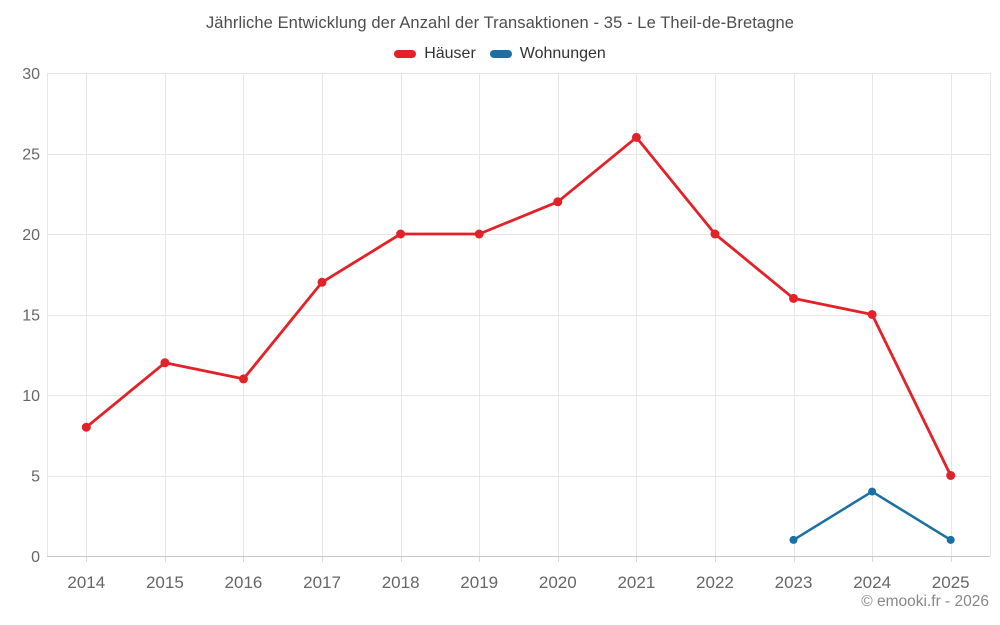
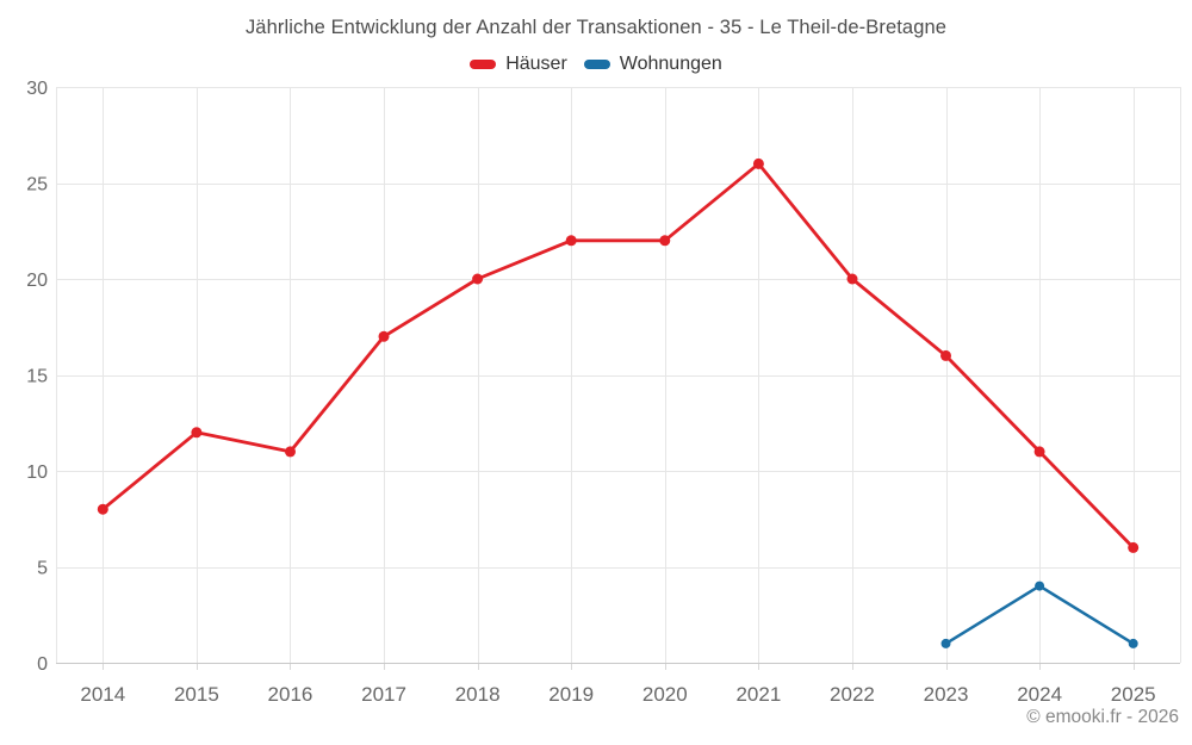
Häuser/2019: 20 -> 22
Häuser/2024: 15 -> 11
Häuser/2025: 5 -> 6
